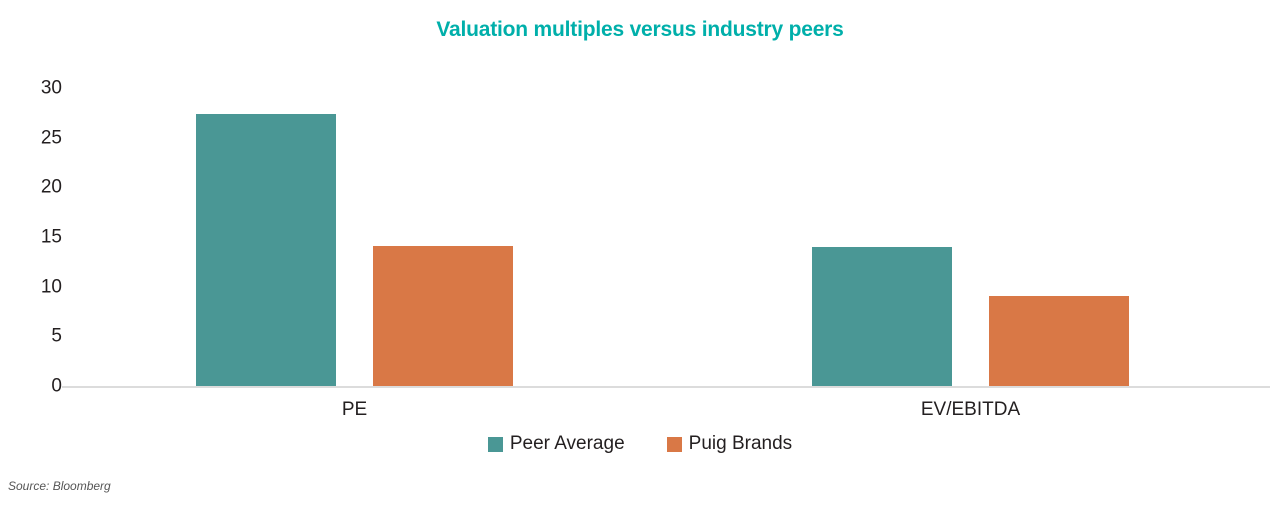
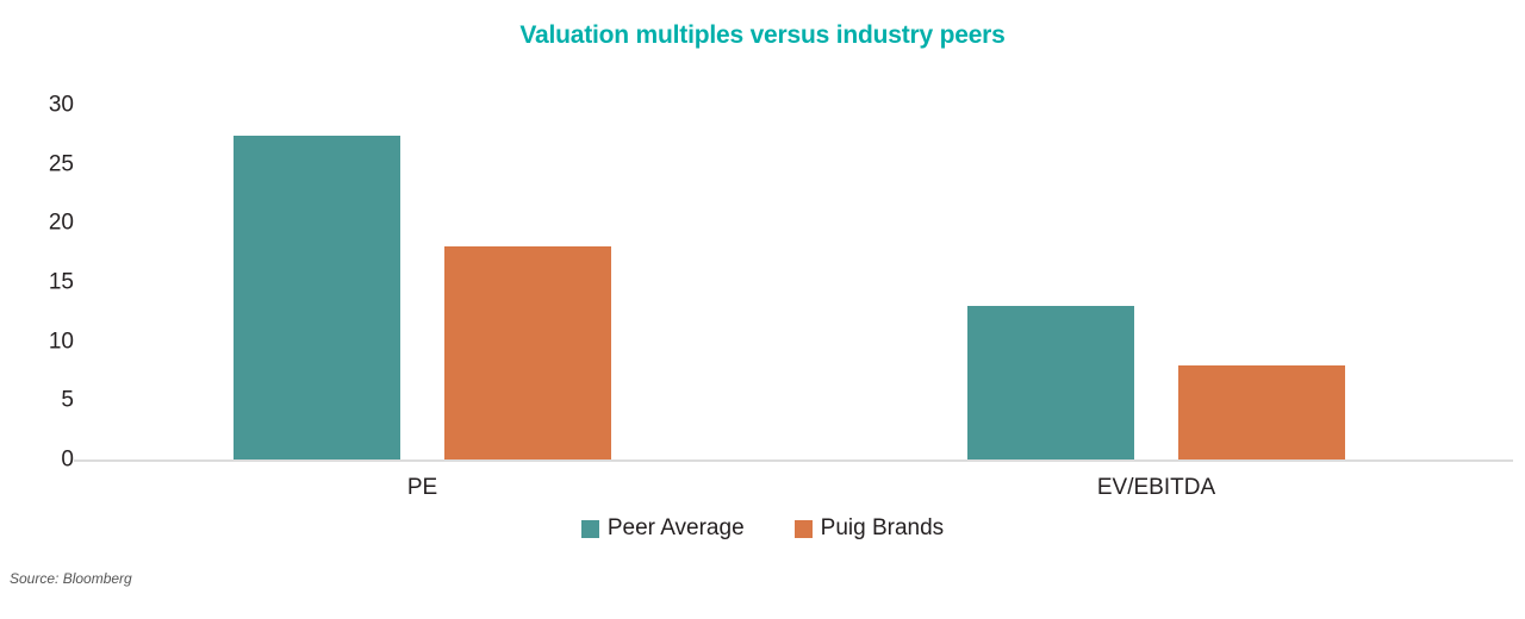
Puig Brands/PE: 14 -> 18
Peer Average/EV/EBITDA: 14 -> 13
Puig Brands/EV/EBITDA: 9 -> 8
